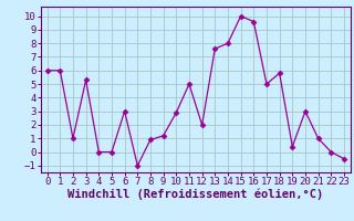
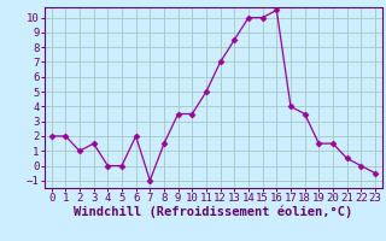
0: 6.0 -> 2.0
1: 6.0 -> 2.0
3: 5.3 -> 1.5
6: 3.0 -> 2.0
8: 0.9 -> 1.5
9: 1.2 -> 3.5
10: 2.9 -> 3.5
12: 2.0 -> 7.0
13: 7.6 -> 8.5
14: 8.0 -> 10.0
16: 9.6 -> 10.5
17: 5.0 -> 4.0
18: 5.8 -> 3.5
19: 0.4 -> 1.5
20: 3.0 -> 1.5
21: 1.0 -> 0.5
